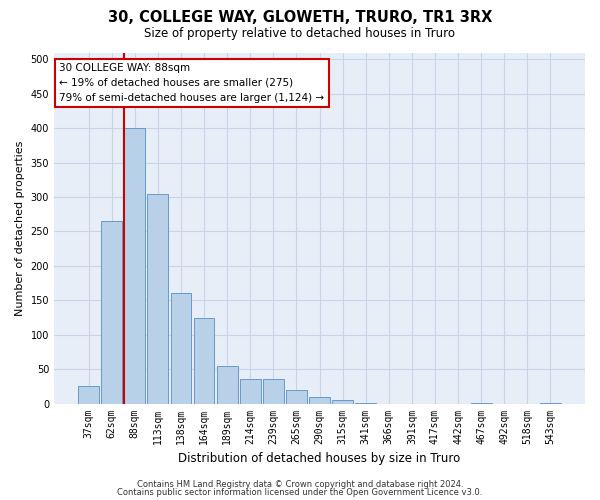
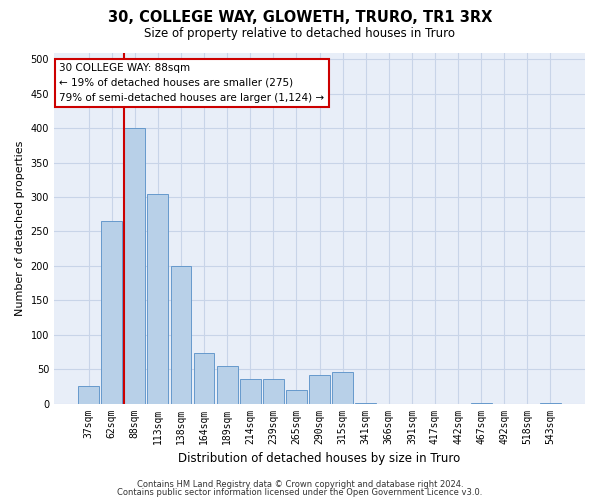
138sqm: 160 -> 200
164sqm: 125 -> 74
290sqm: 10 -> 42
315sqm: 5 -> 46
